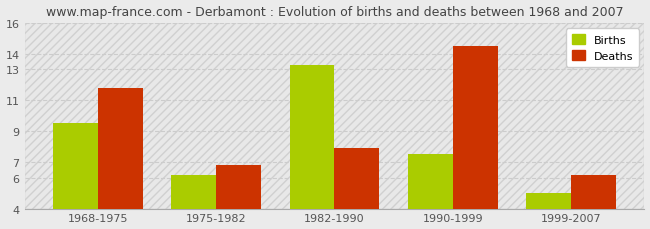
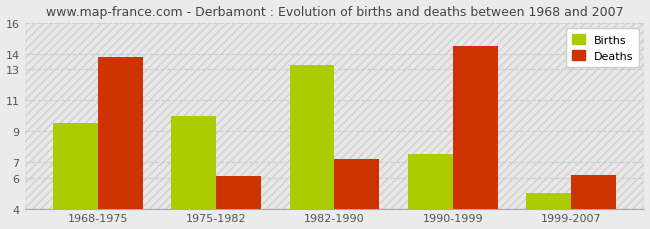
Deaths/1968-1975: 11.8 -> 13.8
Births/1975-1982: 6.2 -> 10.0
Deaths/1975-1982: 6.8 -> 6.1
Deaths/1982-1990: 7.9 -> 7.2
